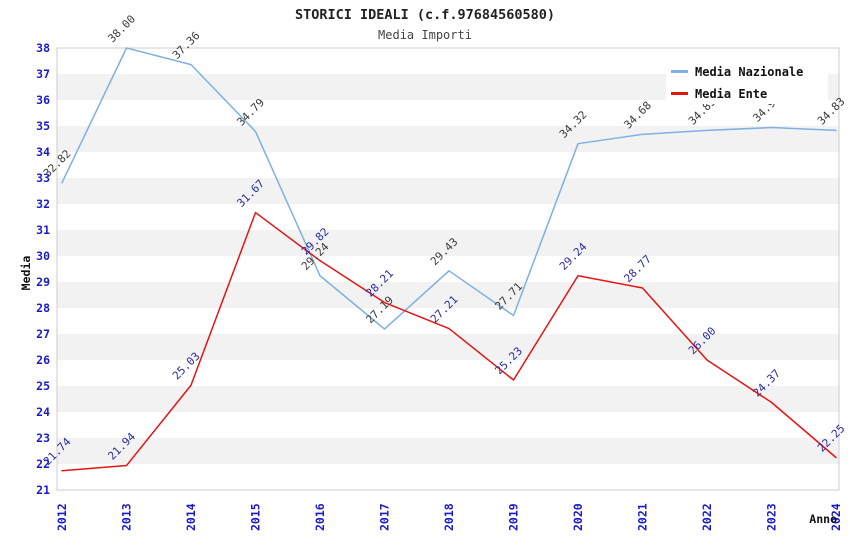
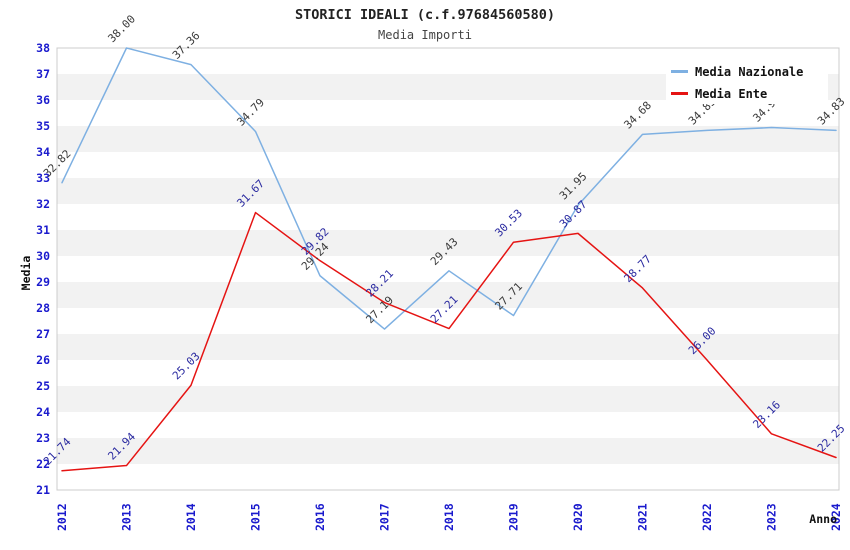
Media Ente/2019: 25.23 -> 30.53
Media Nazionale/2020: 34.32 -> 31.95
Media Ente/2020: 29.24 -> 30.87
Media Ente/2023: 24.37 -> 23.16
